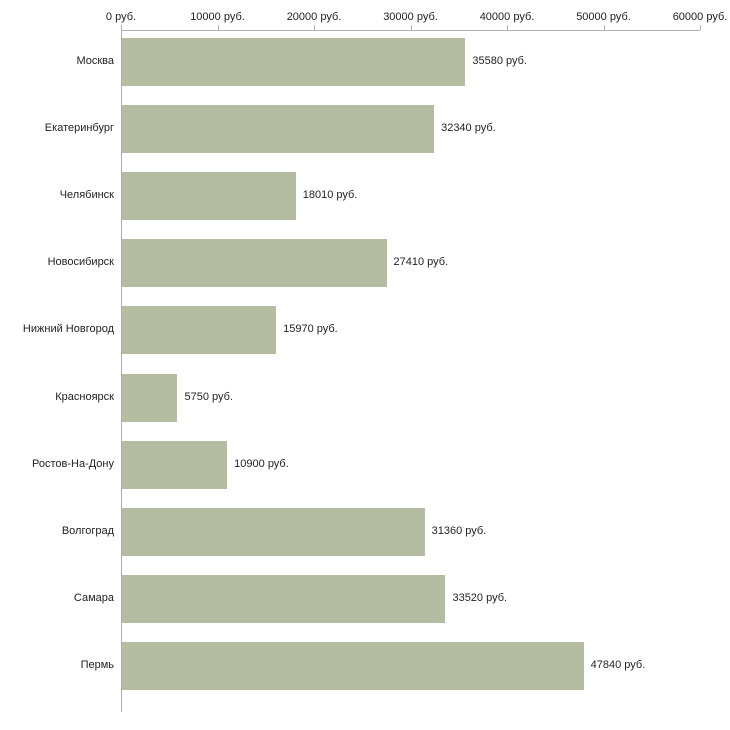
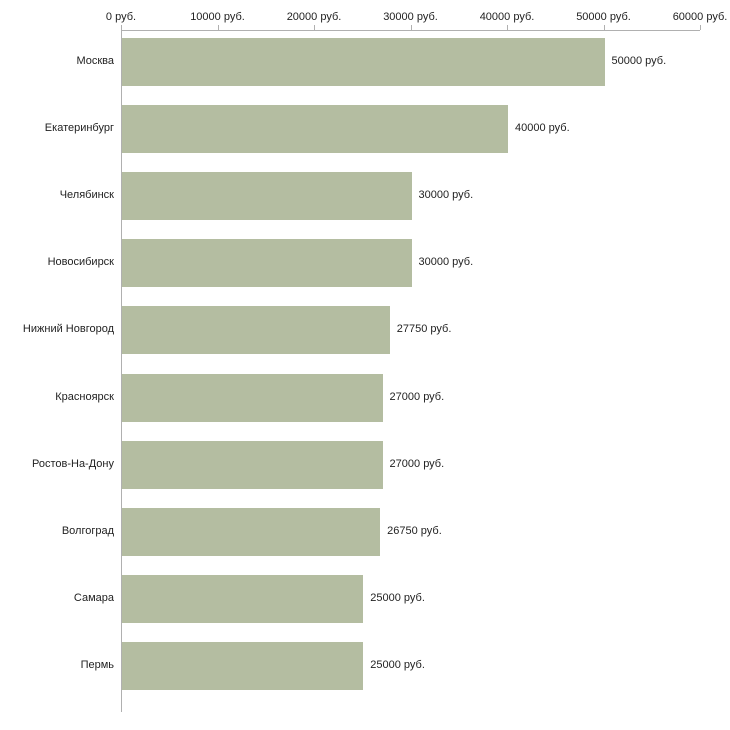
Москва: 35580 -> 50000
Екатеринбург: 32340 -> 40000
Челябинск: 18010 -> 30000
Новосибирск: 27410 -> 30000
Нижний Новгород: 15970 -> 27750
Красноярск: 5750 -> 27000
Ростов-На-Дону: 10900 -> 27000
Волгоград: 31360 -> 26750
Самара: 33520 -> 25000
Пермь: 47840 -> 25000
